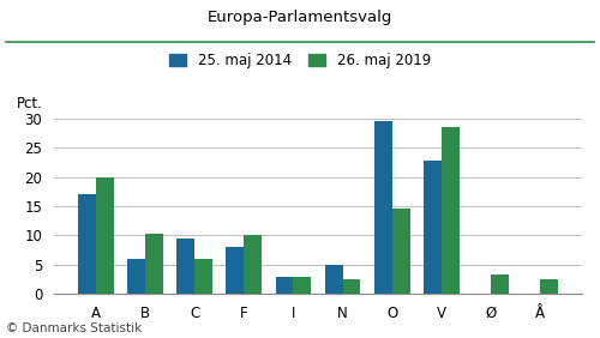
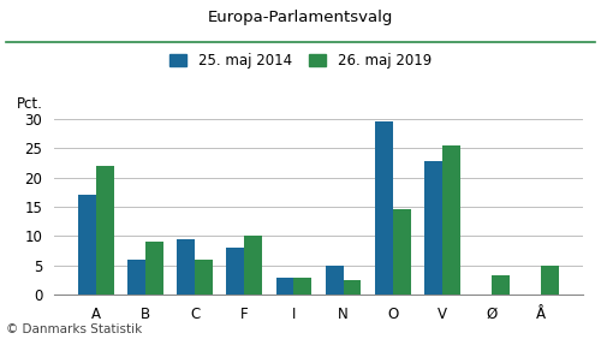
26. maj 2019/A: 20.0 -> 22.0
26. maj 2019/B: 10.4 -> 9.0
26. maj 2019/V: 28.5 -> 25.5
26. maj 2019/Å: 2.5 -> 5.0
